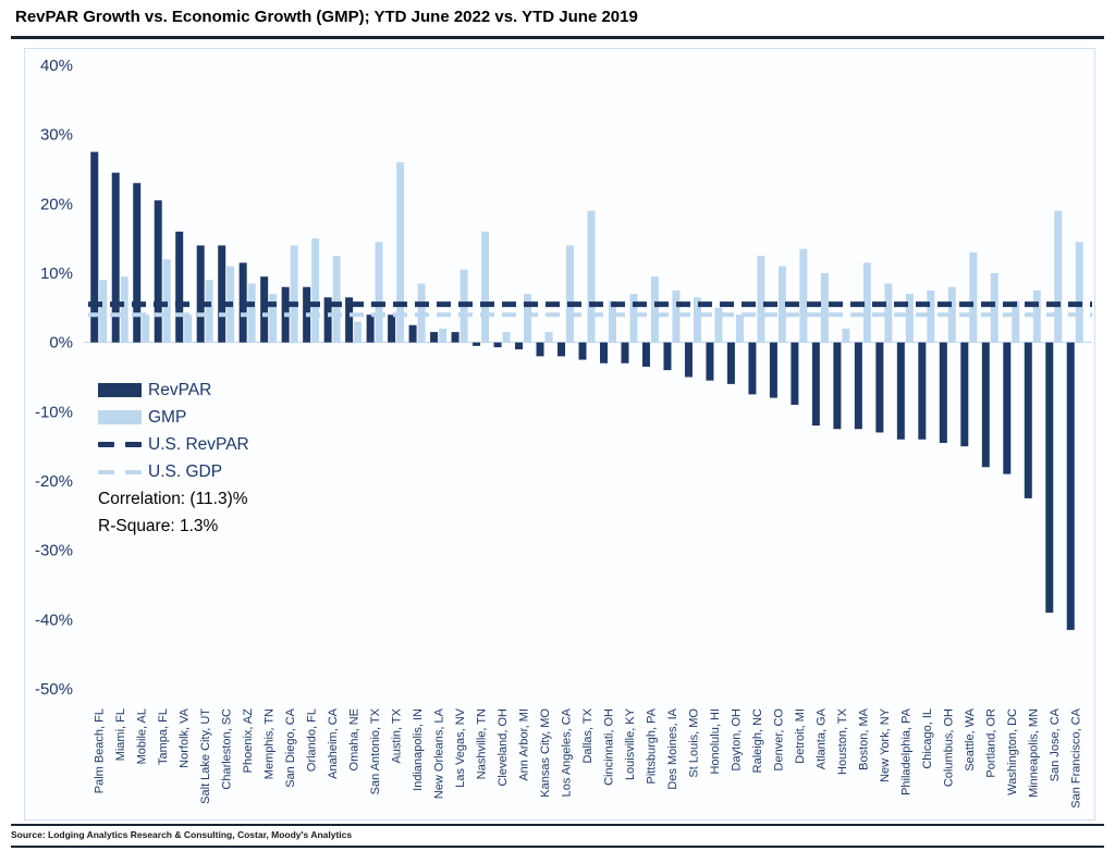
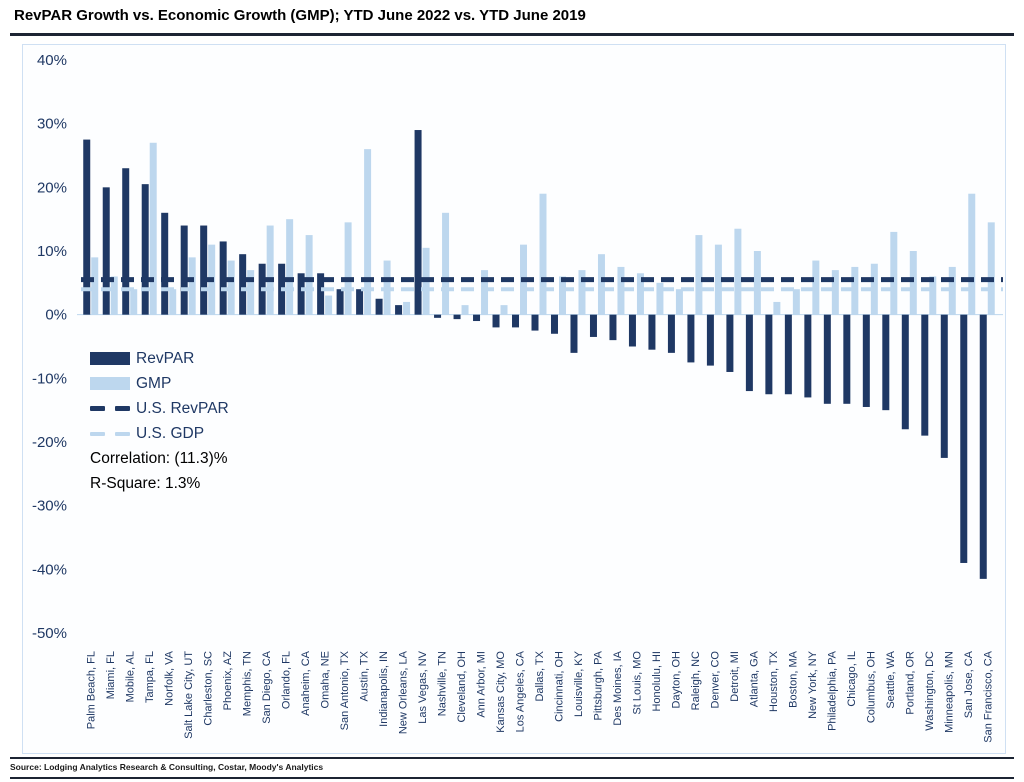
RevPAR/Miami, FL: 24% -> 20%
GMP/Miami, FL: 10% -> 6%
GMP/Tampa, FL: 12% -> 27%
RevPAR/Las Vegas, NV: 2% -> 29%
GMP/Los Angeles, CA: 14% -> 11%
RevPAR/Louisville, KY: -3% -> -6%
GMP/Boston, MA: 12% -> 4%
